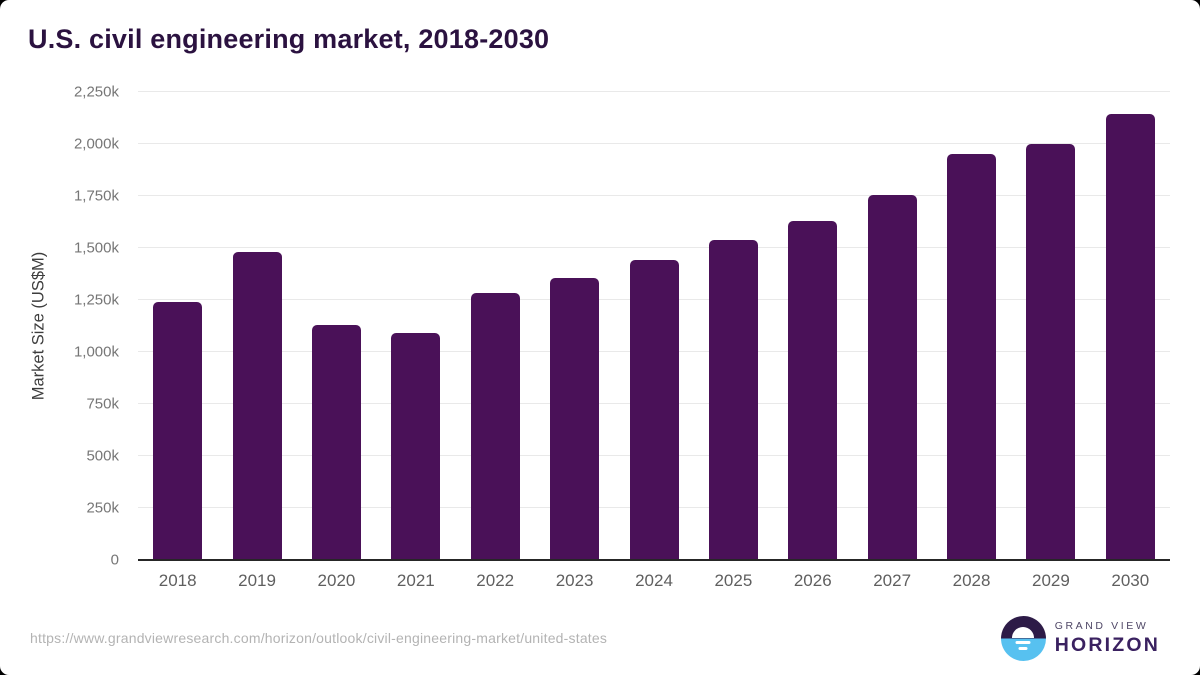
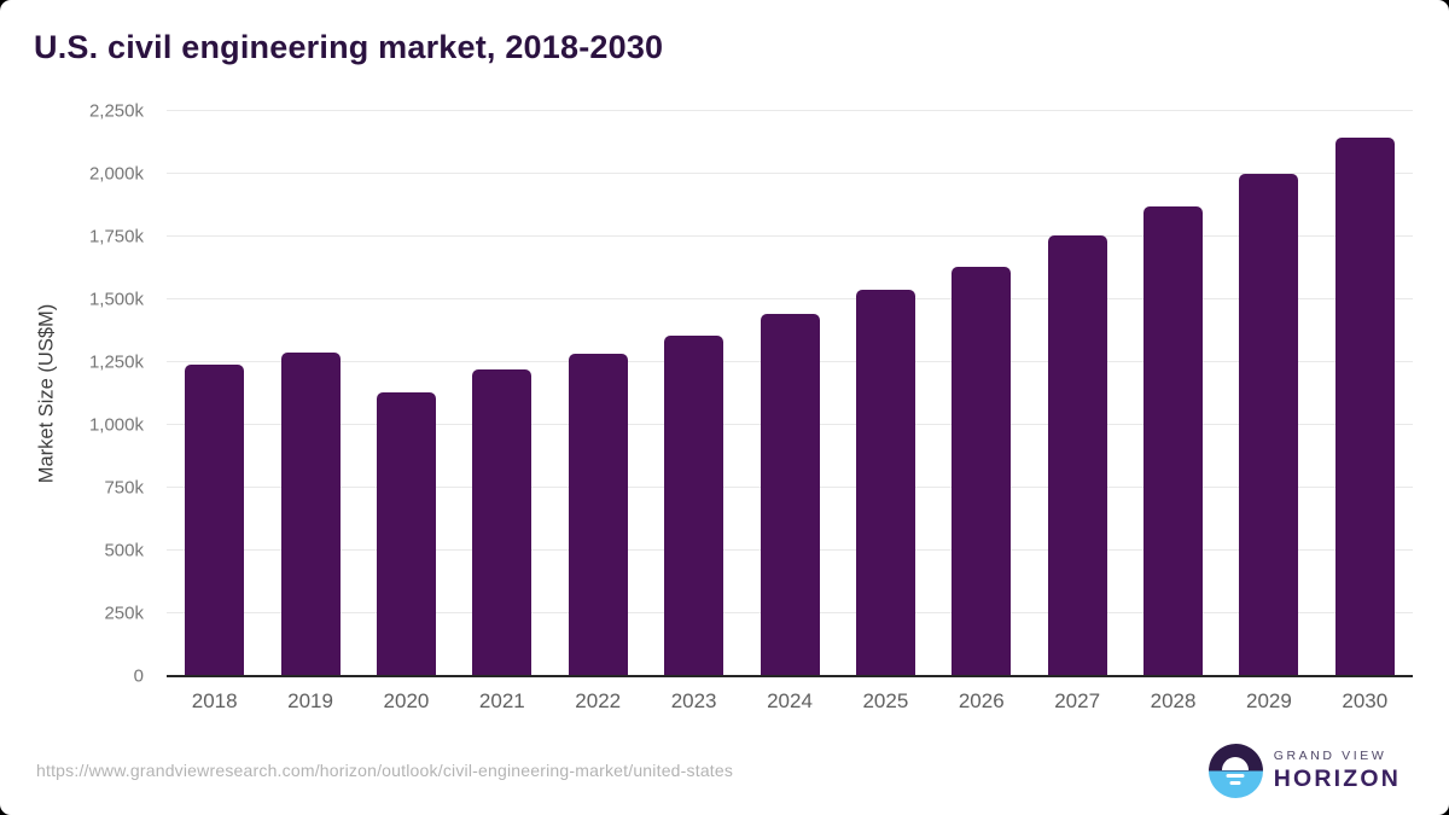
2019: 1480k -> 1290k
2021: 1090k -> 1220k
2028: 1950k -> 1870k
